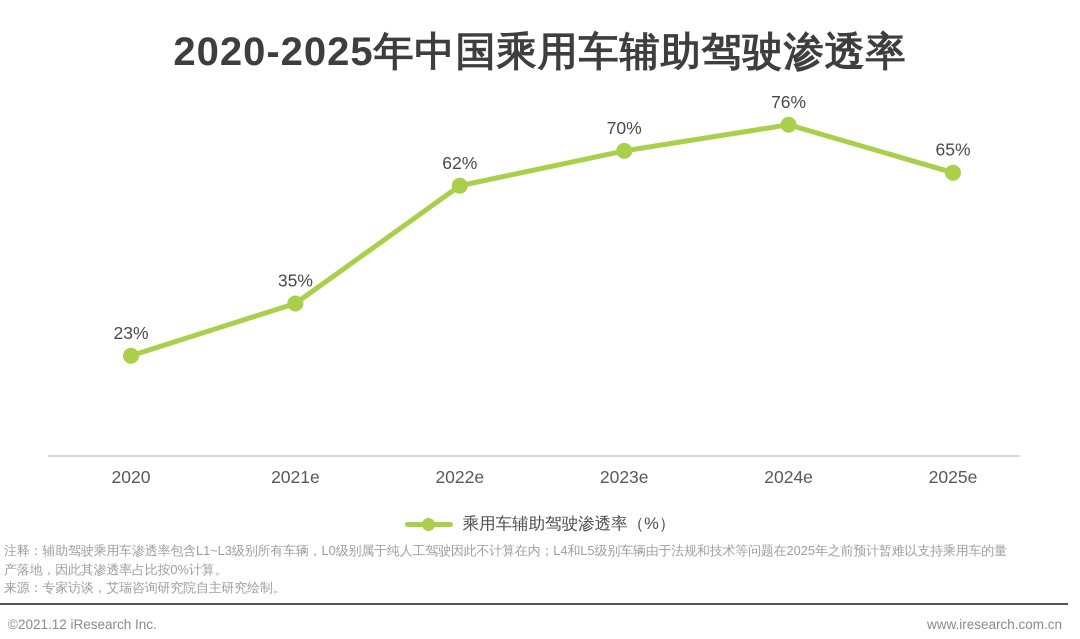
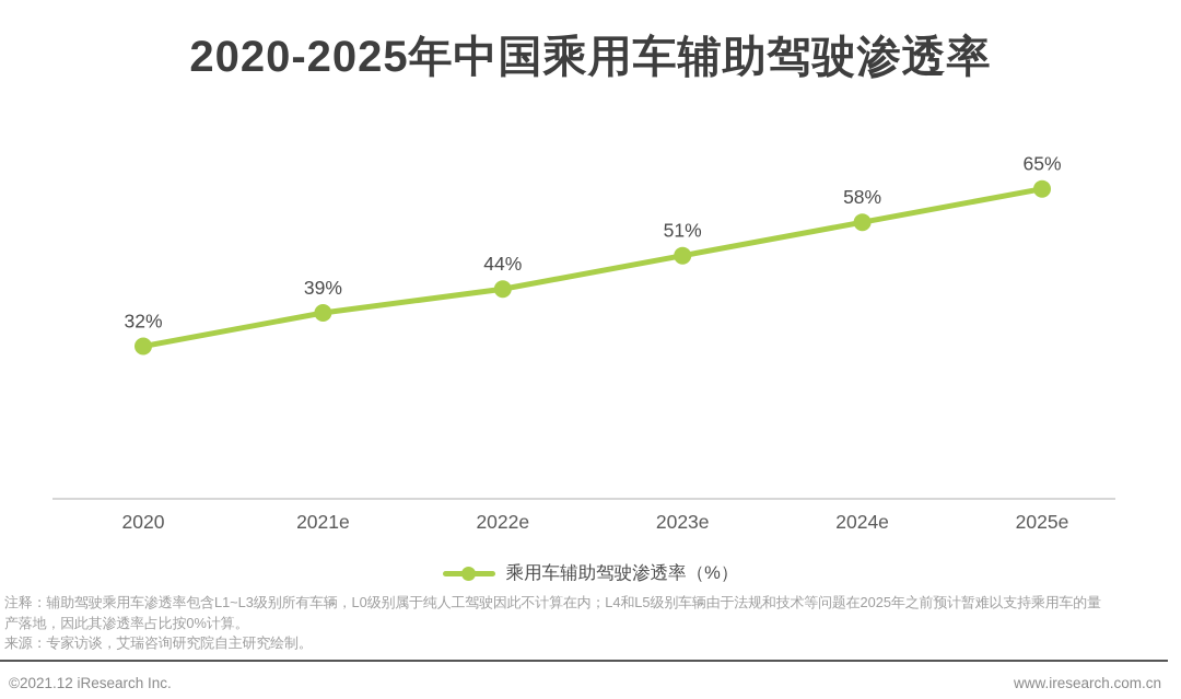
2020: 23% -> 32%
2021e: 35% -> 39%
2022e: 62% -> 44%
2023e: 70% -> 51%
2024e: 76% -> 58%
